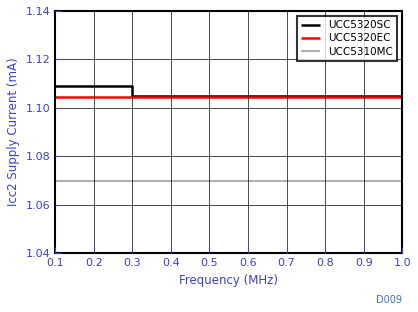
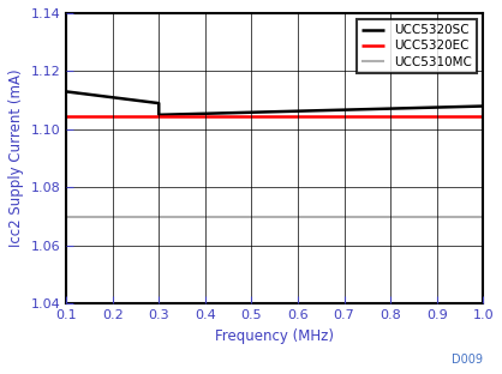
0.1: 1.109 -> 1.113
1.0: 1.105 -> 1.108
